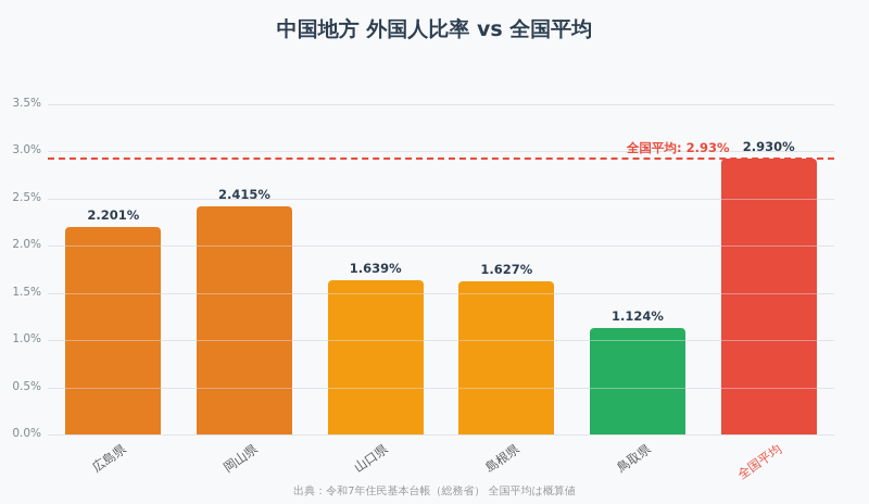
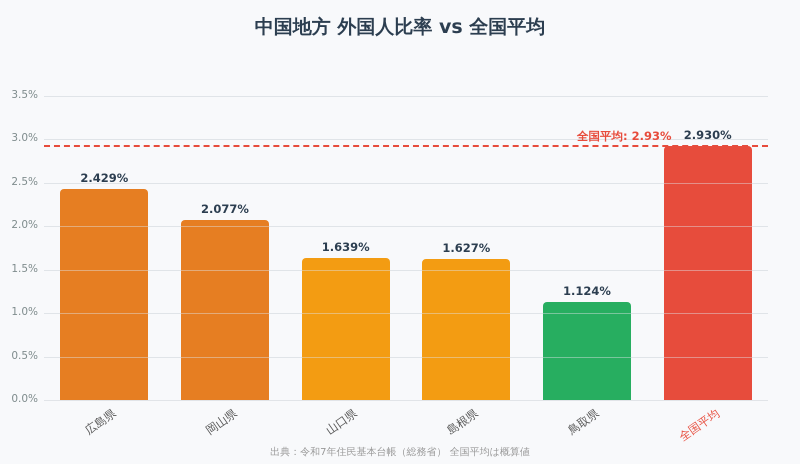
広島県: 2.201% -> 2.429%
岡山県: 2.415% -> 2.077%
